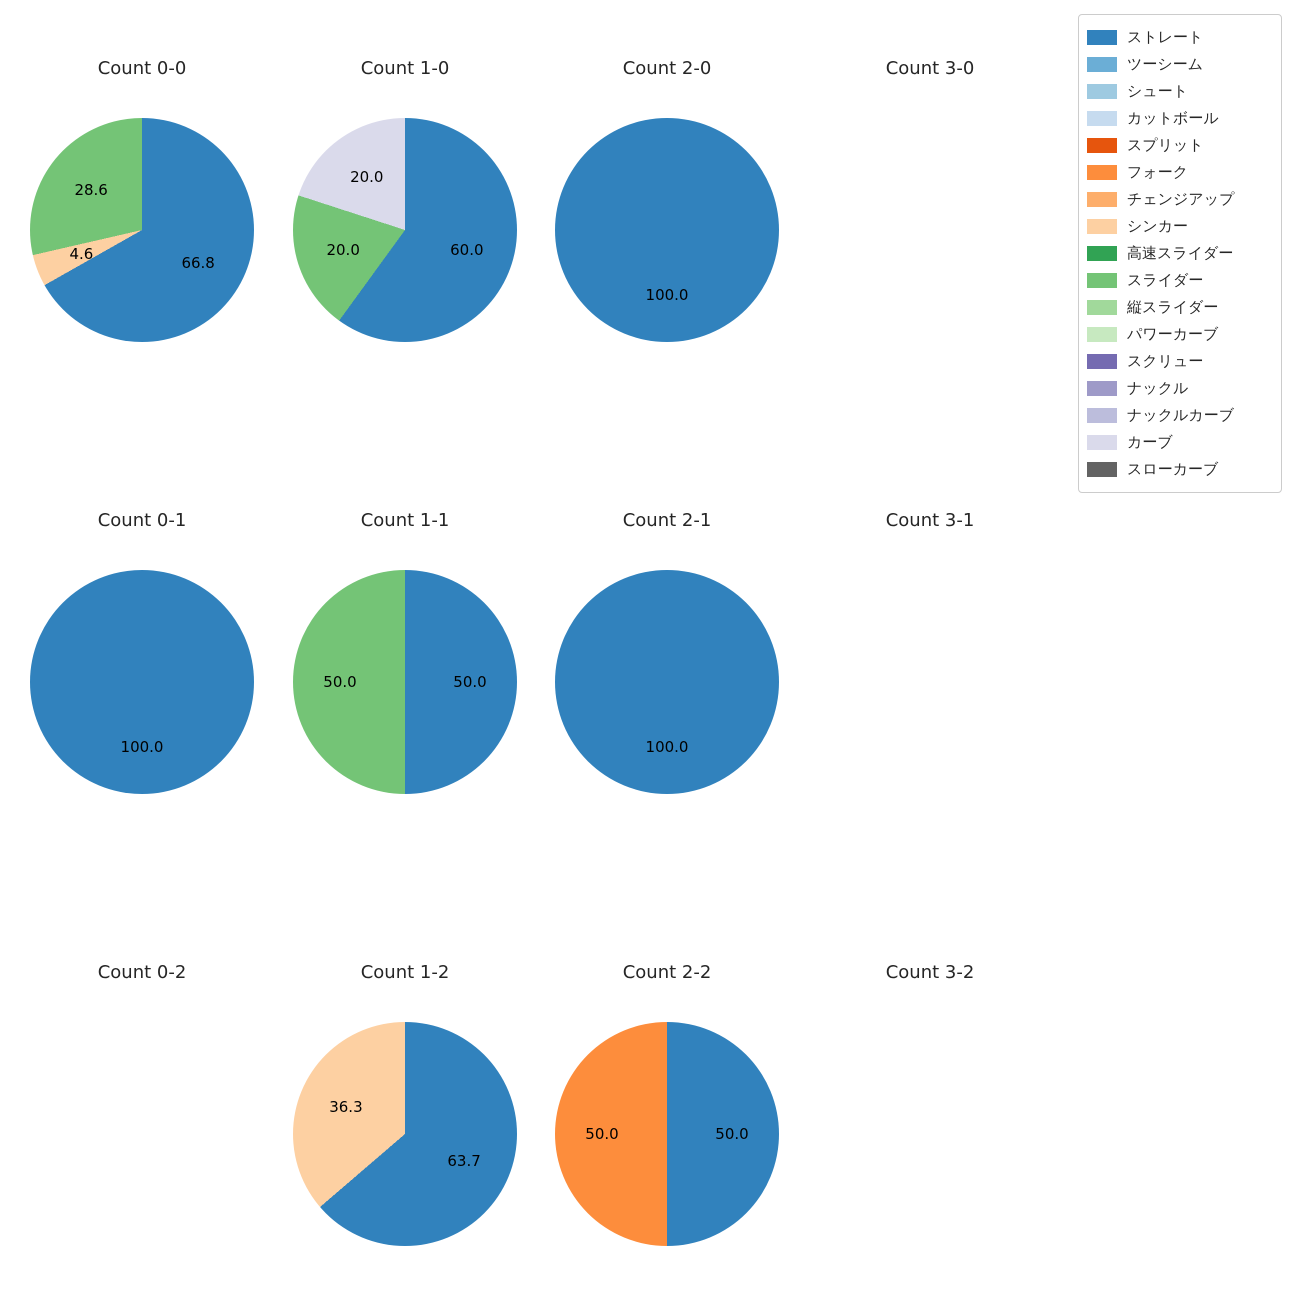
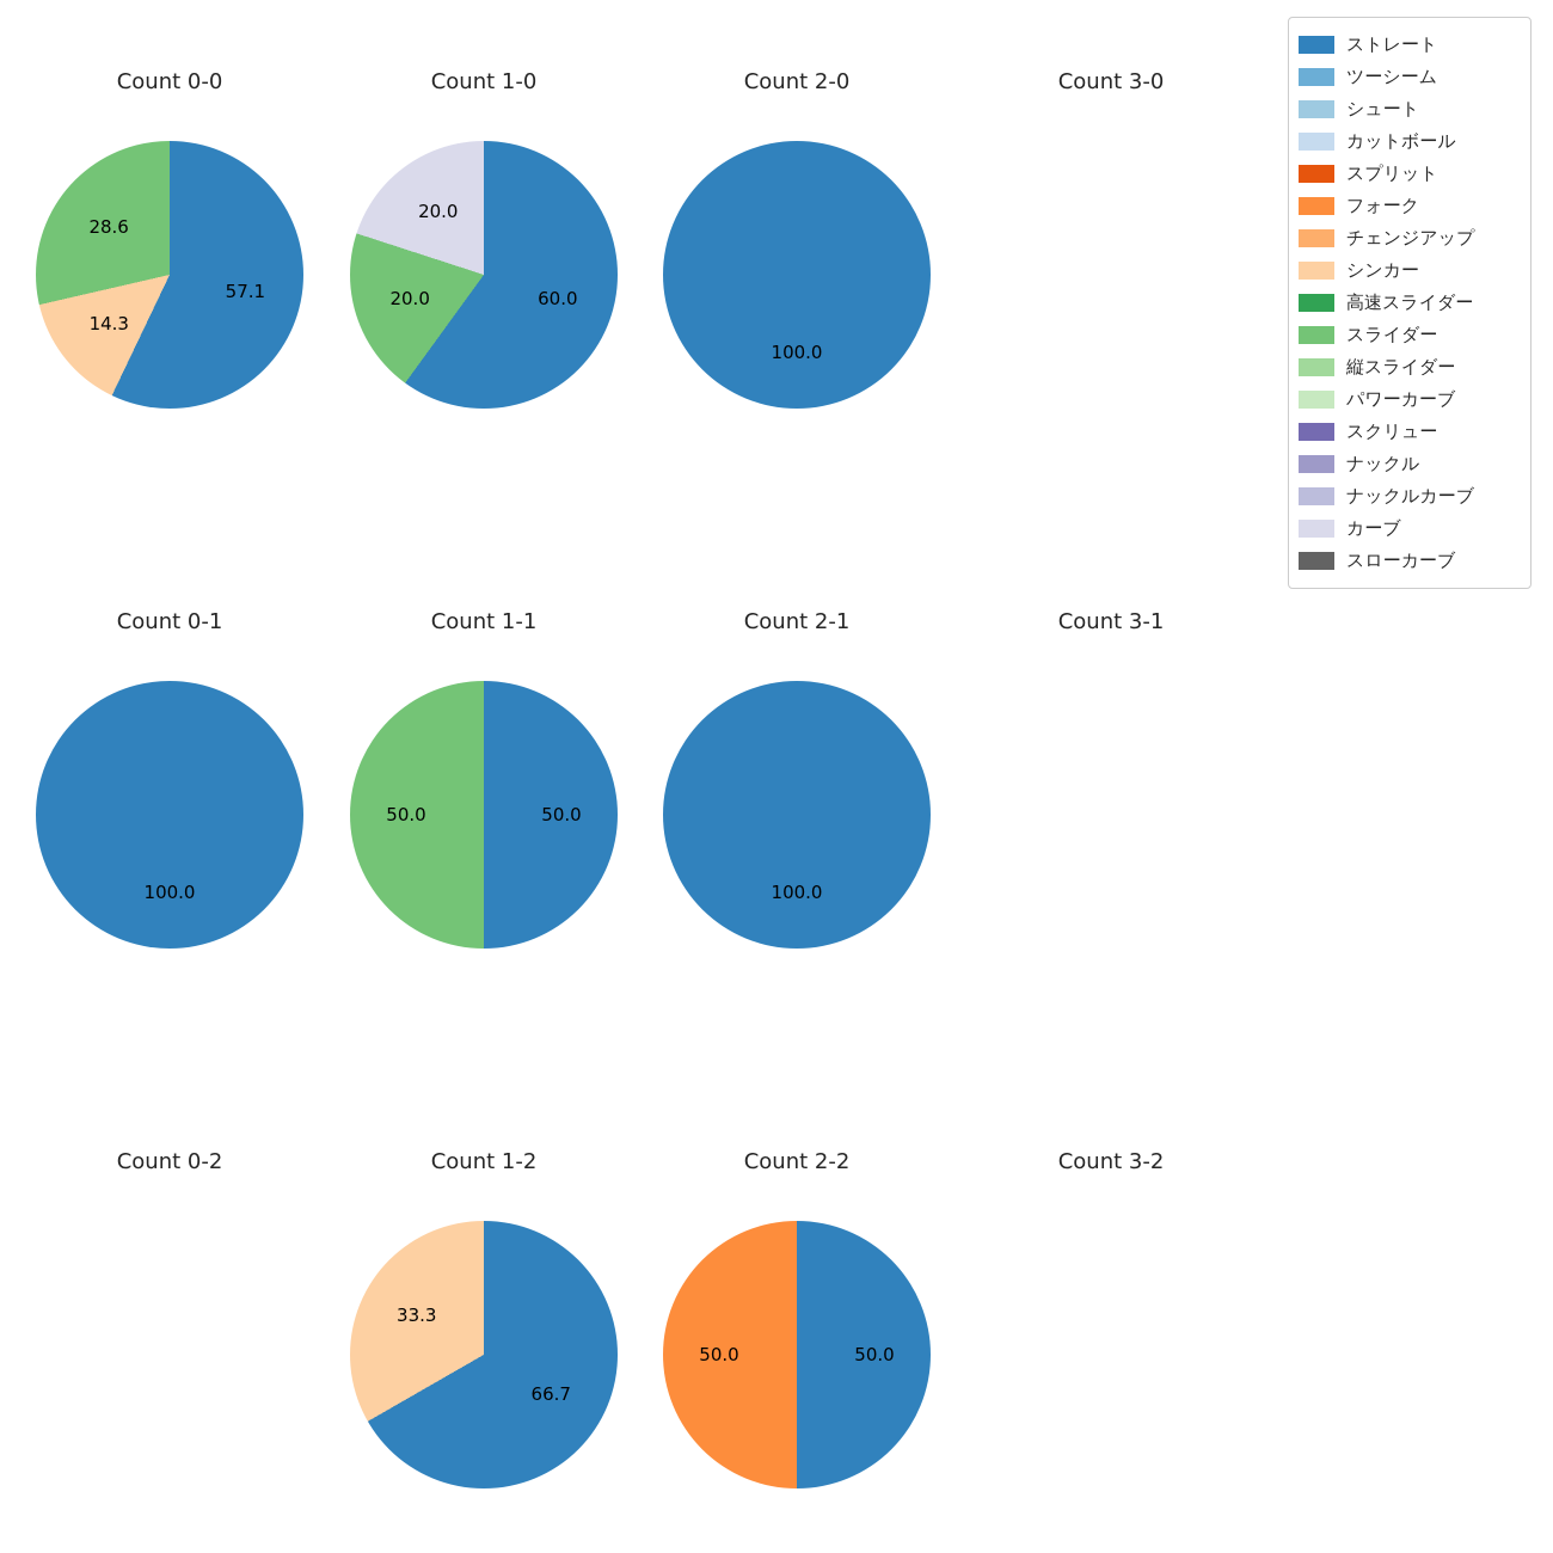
Count 0-0/ストレート: 66.8 -> 57.1
Count 0-0/シンカー: 4.6 -> 14.3
Count 1-2/ストレート: 63.7 -> 66.7
Count 1-2/シンカー: 36.3 -> 33.3
